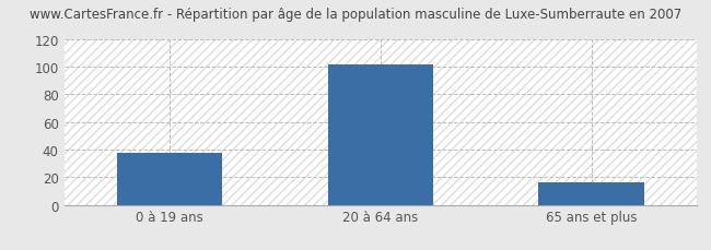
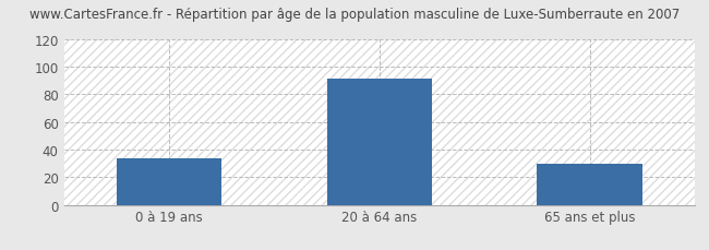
0 à 19 ans: 38 -> 34
20 à 64 ans: 102 -> 91
65 ans et plus: 16 -> 30
